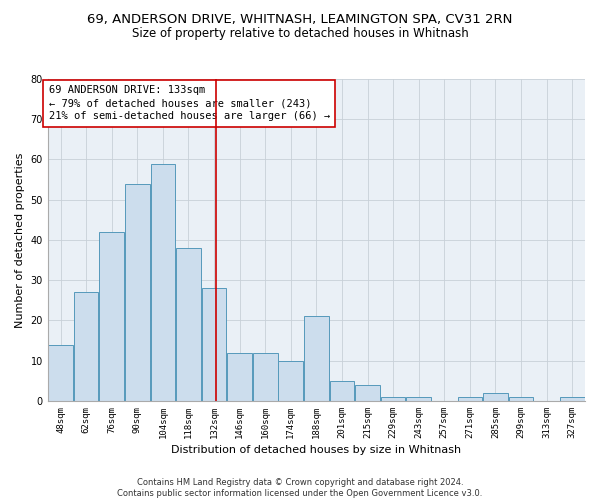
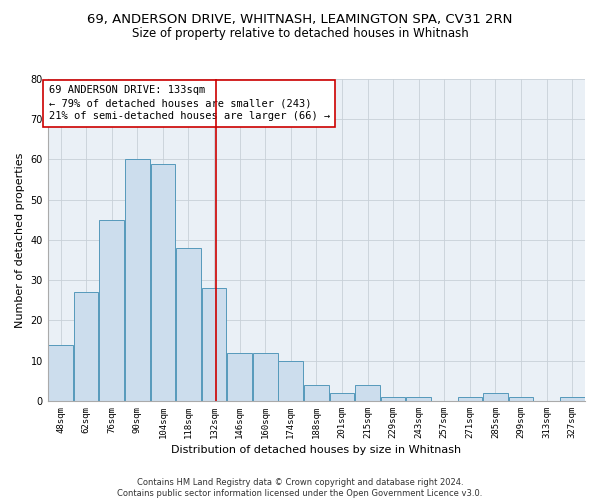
76sqm: 42 -> 45
90sqm: 54 -> 60
188sqm: 21 -> 4
201sqm: 5 -> 2
